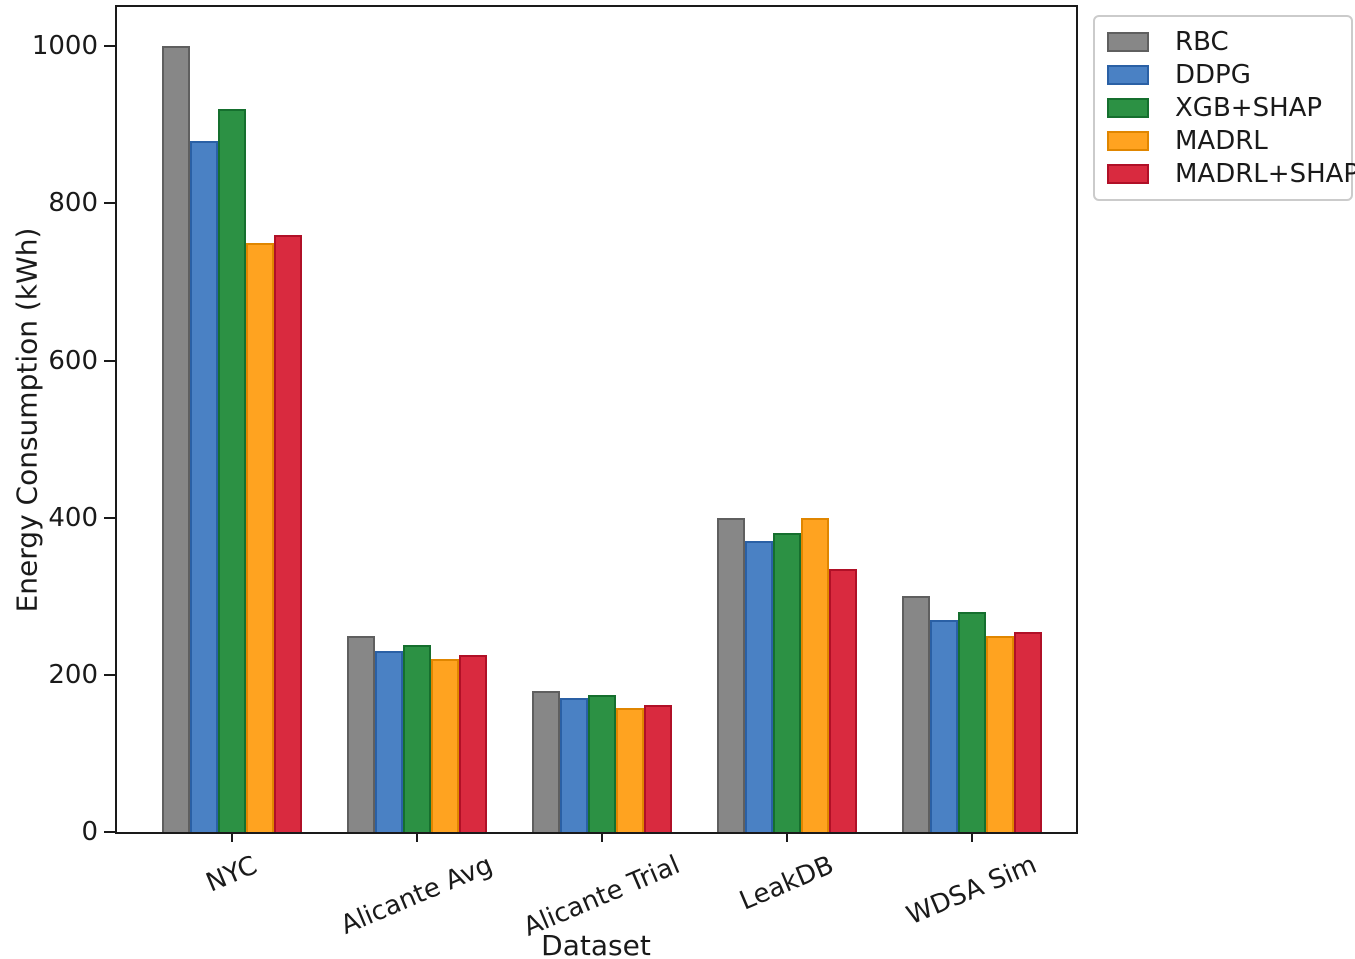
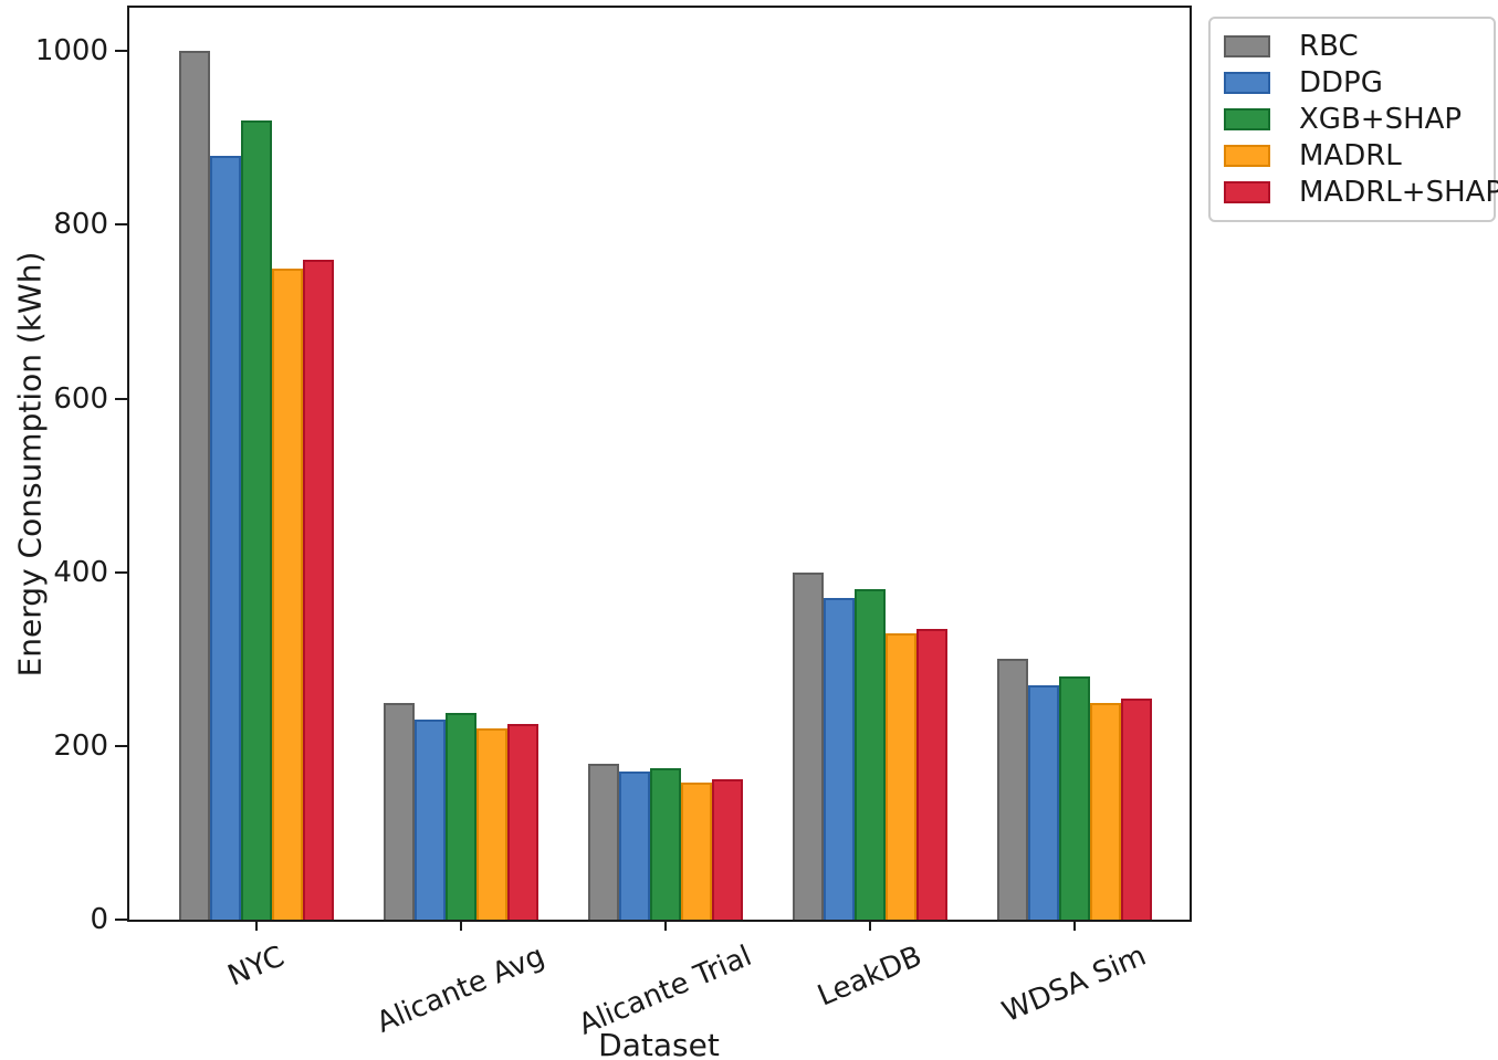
MADRL/LeakDB: 400 -> 330
